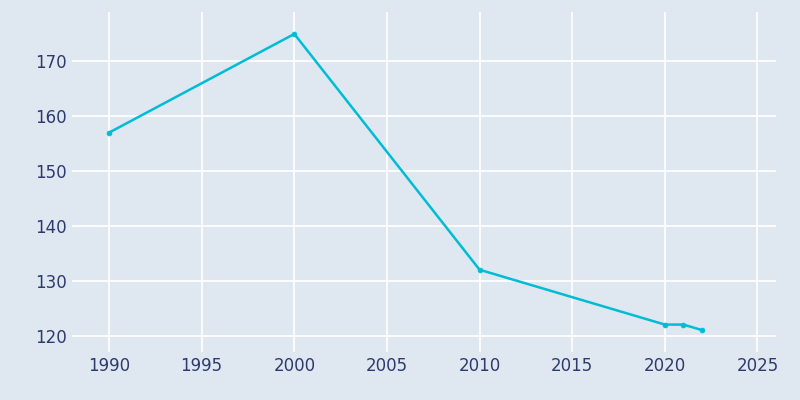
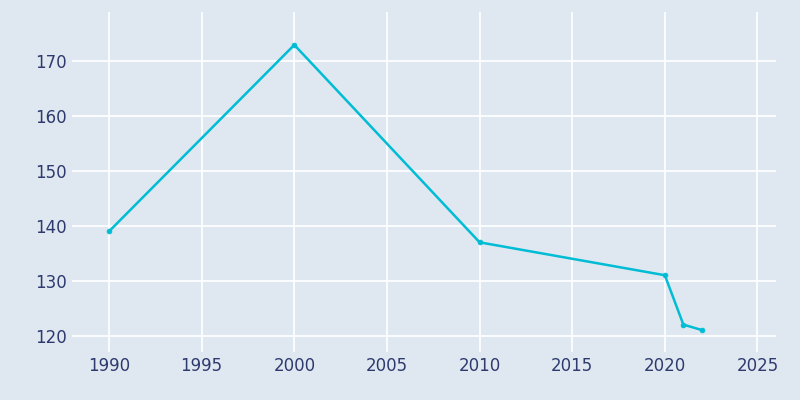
1990: 157 -> 139
2000: 175 -> 173
2010: 132 -> 137
2020: 122 -> 131
